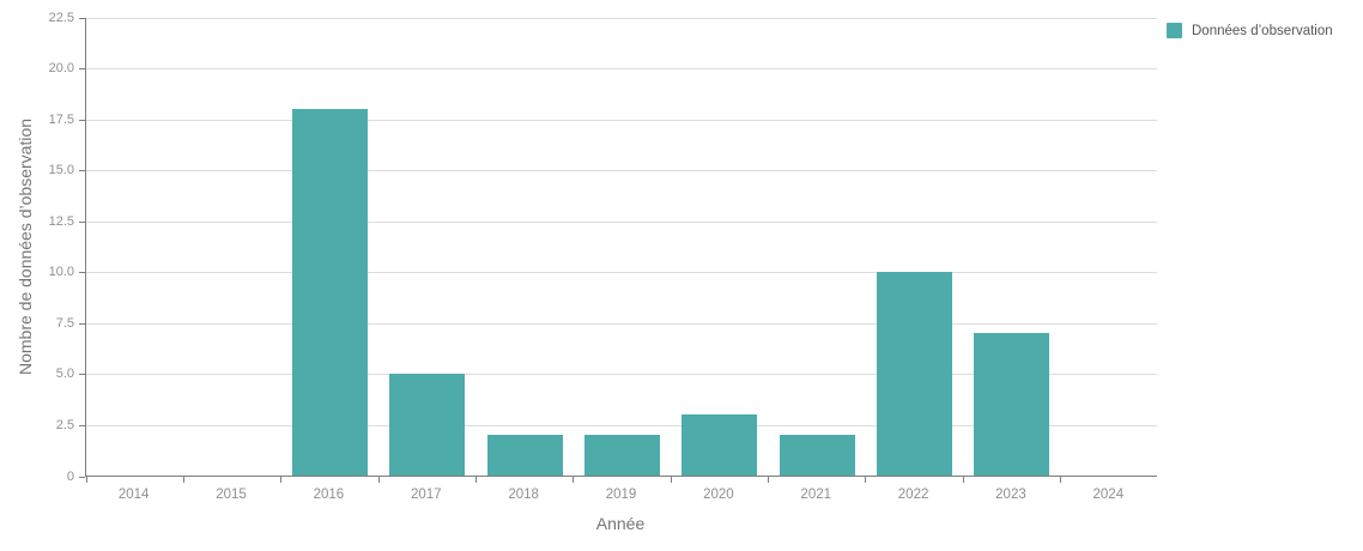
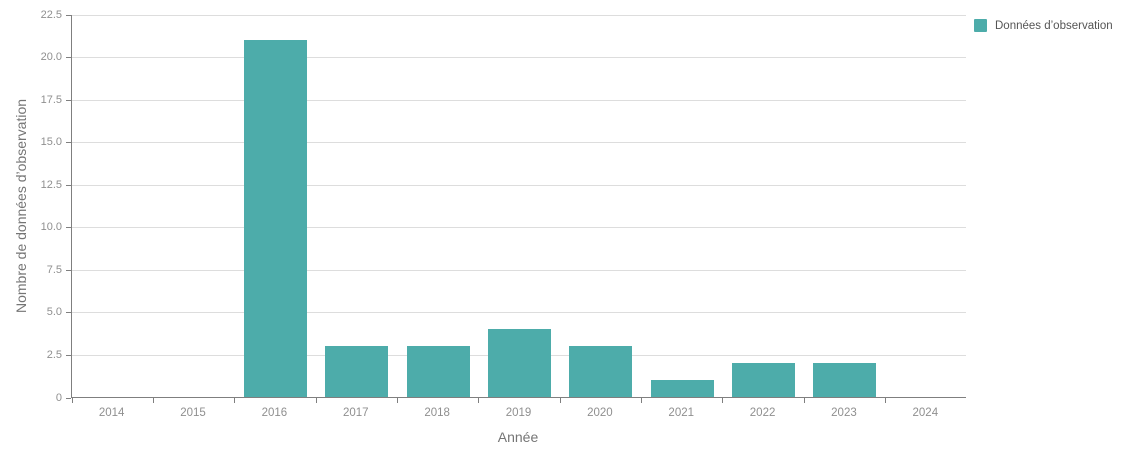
2016: 18 -> 21
2017: 5 -> 3
2018: 2 -> 3
2019: 2 -> 4
2021: 2 -> 1
2022: 10 -> 2
2023: 7 -> 2
